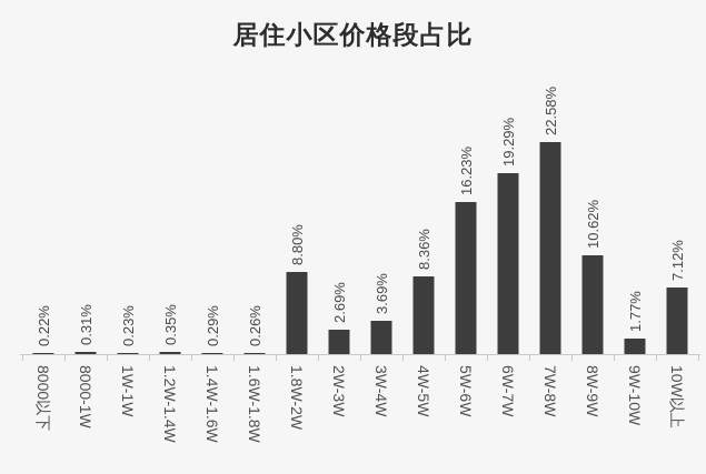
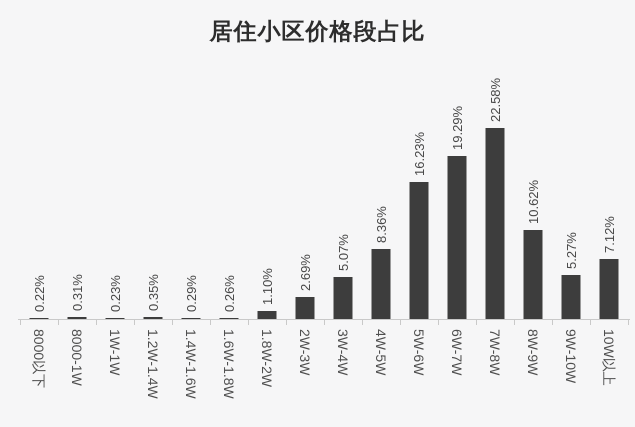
1.8W-2W: 8.80% -> 1.10%
3W-4W: 3.69% -> 5.07%
9W-10W: 1.77% -> 5.27%
